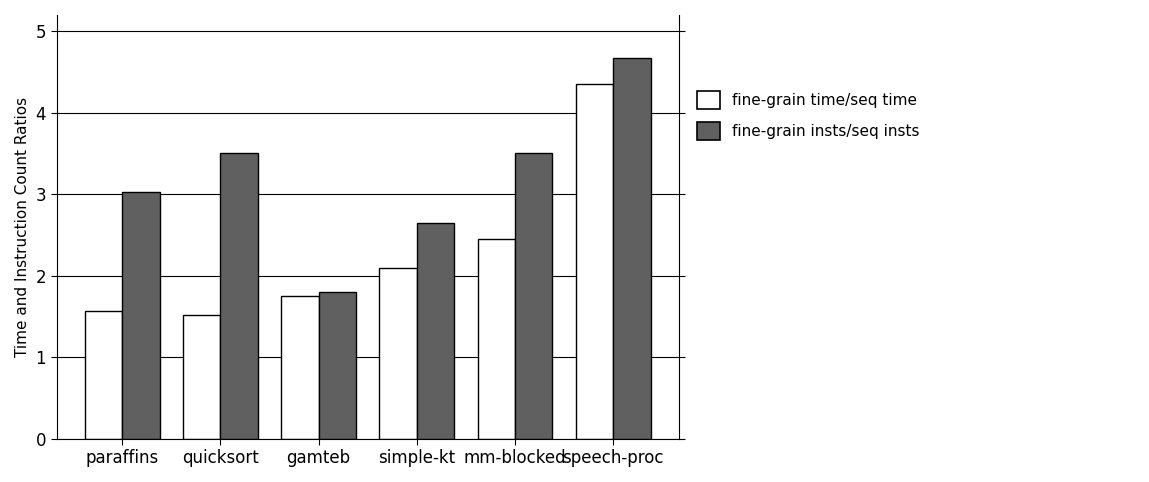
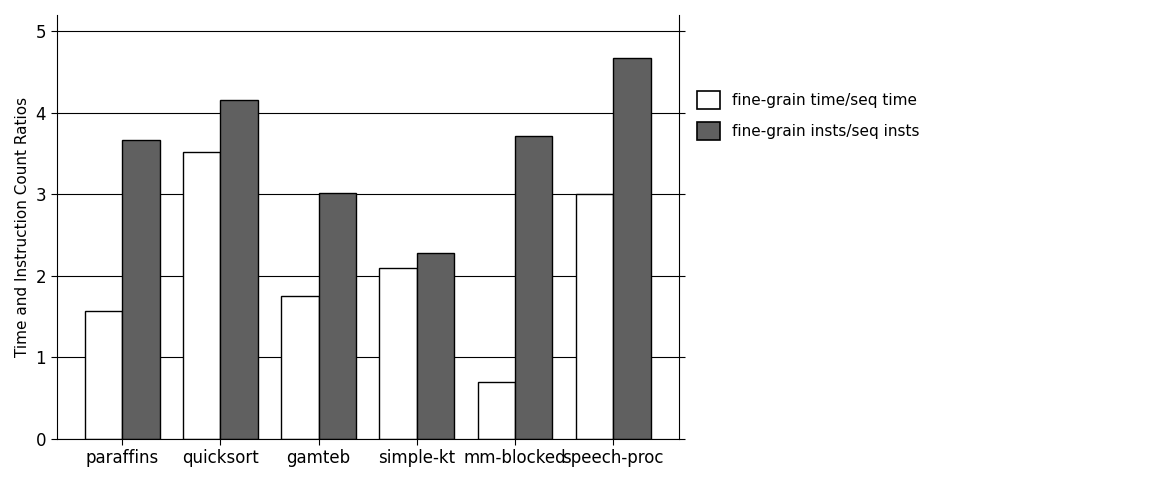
fine-grain insts/seq insts/paraffins: 3.03 -> 3.66
fine-grain time/seq time/quicksort: 1.52 -> 3.52
fine-grain insts/seq insts/quicksort: 3.50 -> 4.16
fine-grain insts/seq insts/gamteb: 1.80 -> 3.02
fine-grain insts/seq insts/simple-kt: 2.65 -> 2.28
fine-grain time/seq time/mm-blocked: 2.45 -> 0.70
fine-grain insts/seq insts/mm-blocked: 3.50 -> 3.72
fine-grain time/seq time/speech-proc: 4.35 -> 3.00
